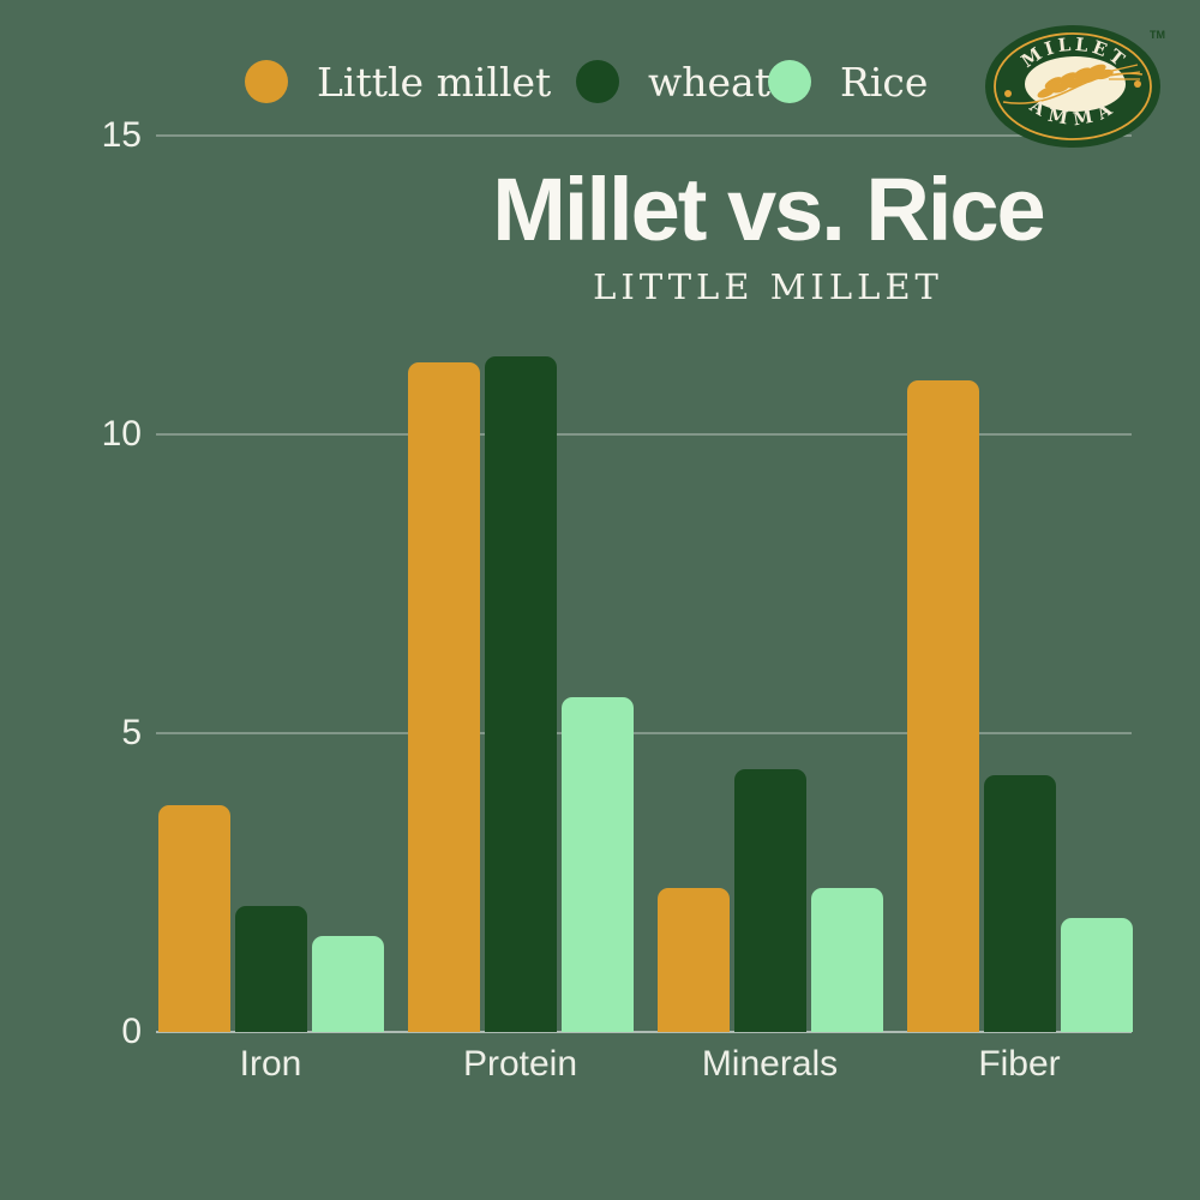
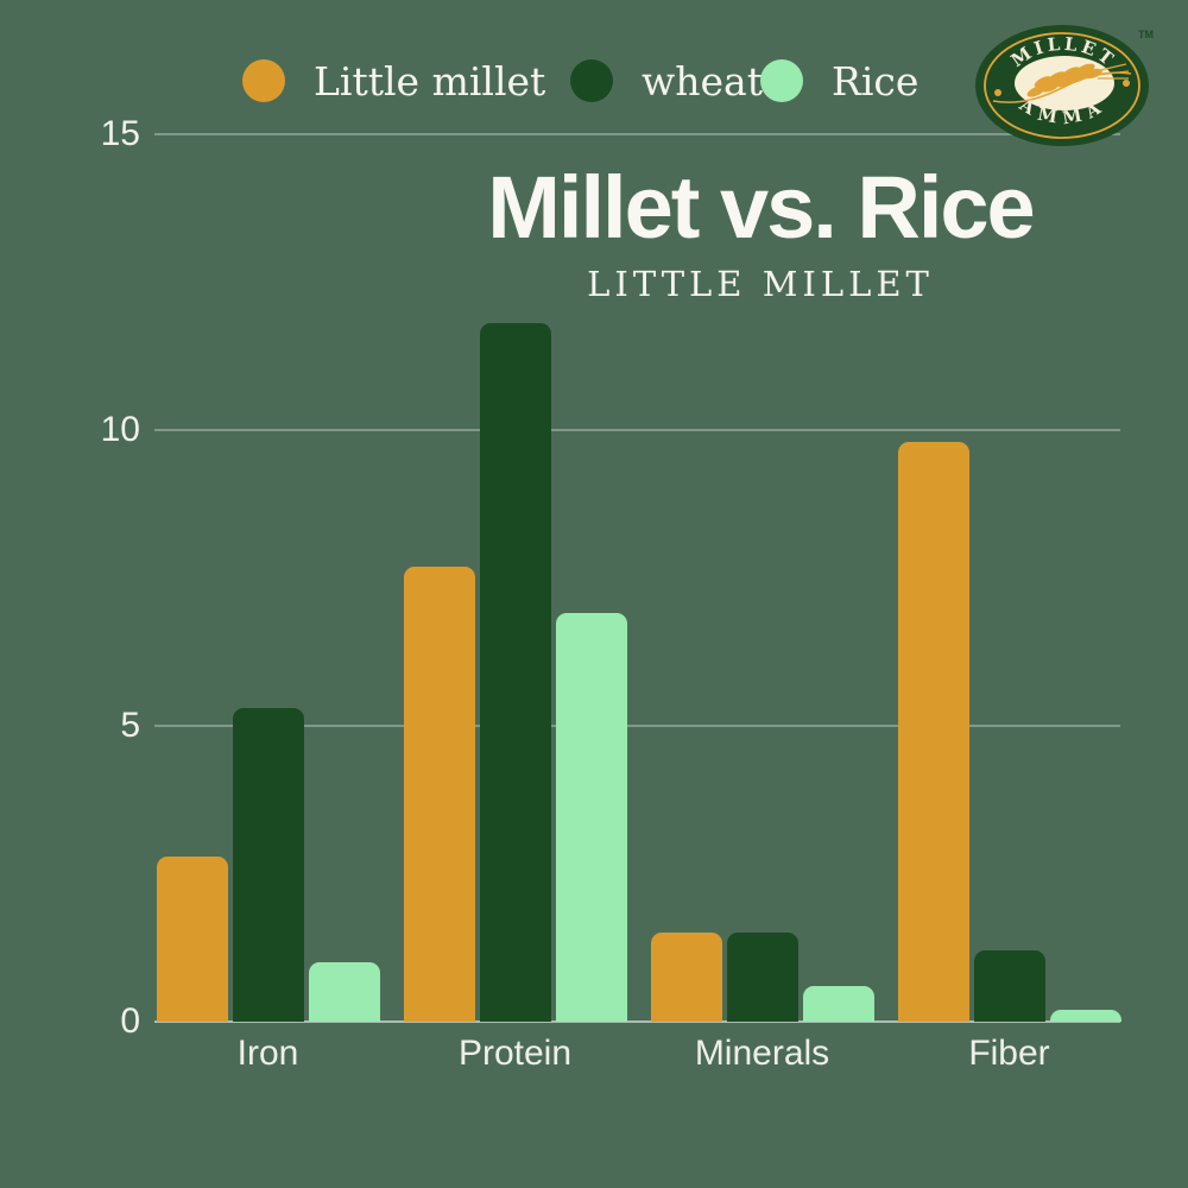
Little millet/Iron: 3.8 -> 2.8
wheat/Iron: 2.1 -> 5.3
Rice/Iron: 1.6 -> 1.0
Little millet/Protein: 11.2 -> 7.7
wheat/Protein: 11.3 -> 11.8
Rice/Protein: 5.6 -> 6.9
Little millet/Minerals: 2.4 -> 1.5
wheat/Minerals: 4.4 -> 1.5
Rice/Minerals: 2.4 -> 0.6
Little millet/Fiber: 10.9 -> 9.8
wheat/Fiber: 4.3 -> 1.2
Rice/Fiber: 1.9 -> 0.2
